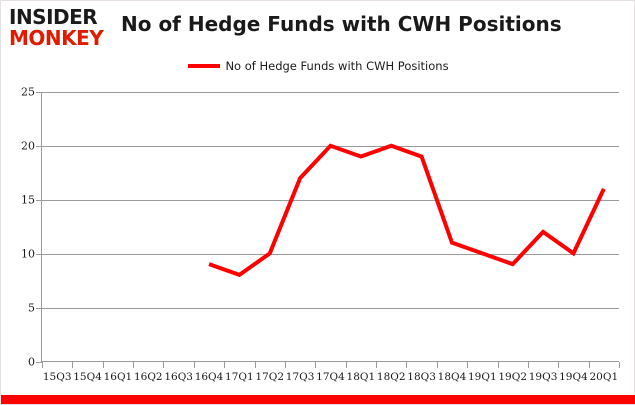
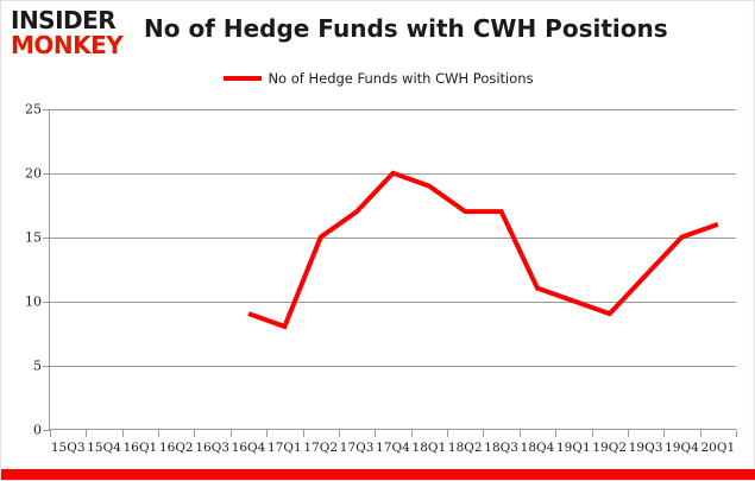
17Q2: 10 -> 15
18Q2: 20 -> 17
18Q3: 19 -> 17
19Q4: 10 -> 15
